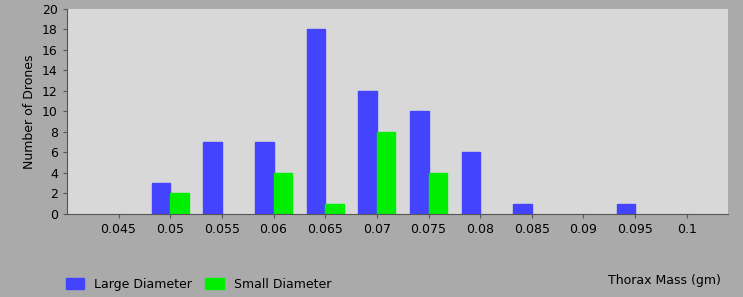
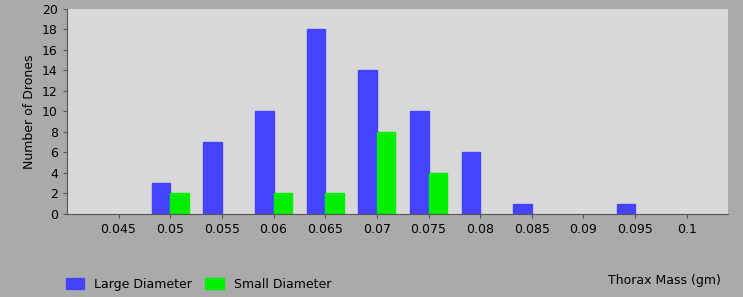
Large Diameter/0.06: 7 -> 10
Small Diameter/0.06: 4 -> 2
Small Diameter/0.065: 1 -> 2
Large Diameter/0.07: 12 -> 14
